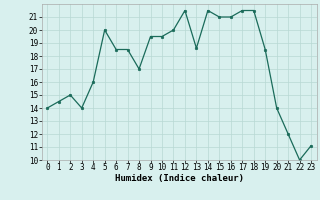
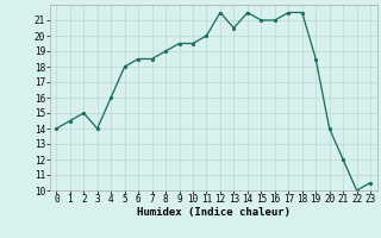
5: 20.0 -> 18.0
8: 17.0 -> 19.0
13: 18.6 -> 20.5
23: 11.1 -> 10.5
